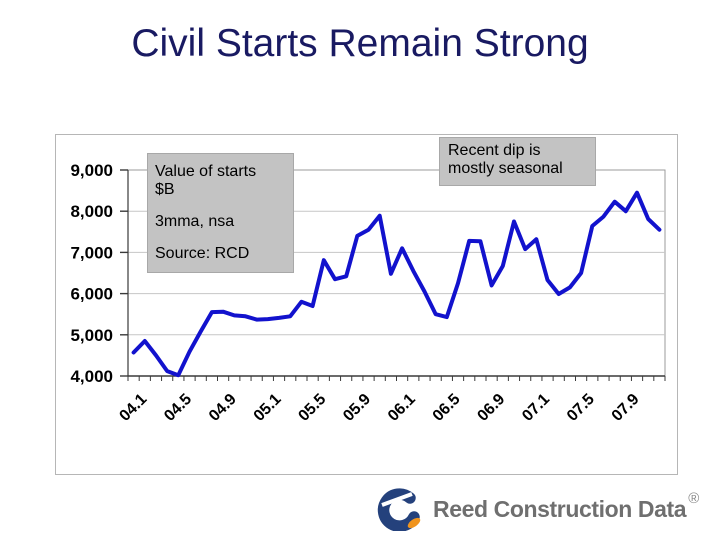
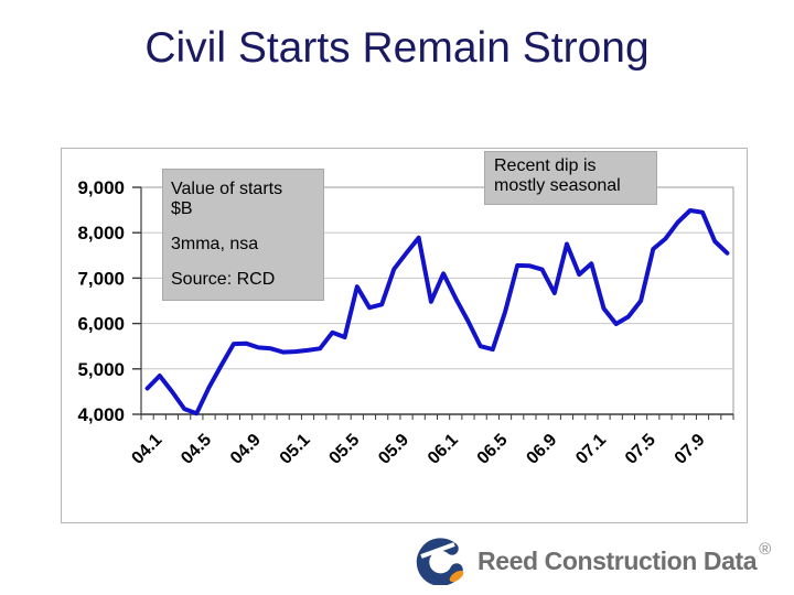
05.9: 7400 -> 7200
06.9: 6200 -> 7200
07.9: 8000 -> 8500
